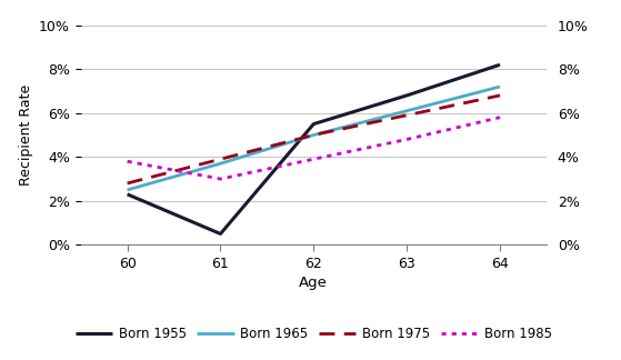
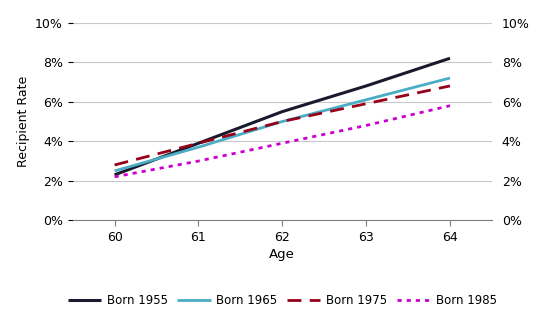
Born 1985/60: 3.8% -> 2.2%
Born 1955/61: 0.5% -> 3.9%
